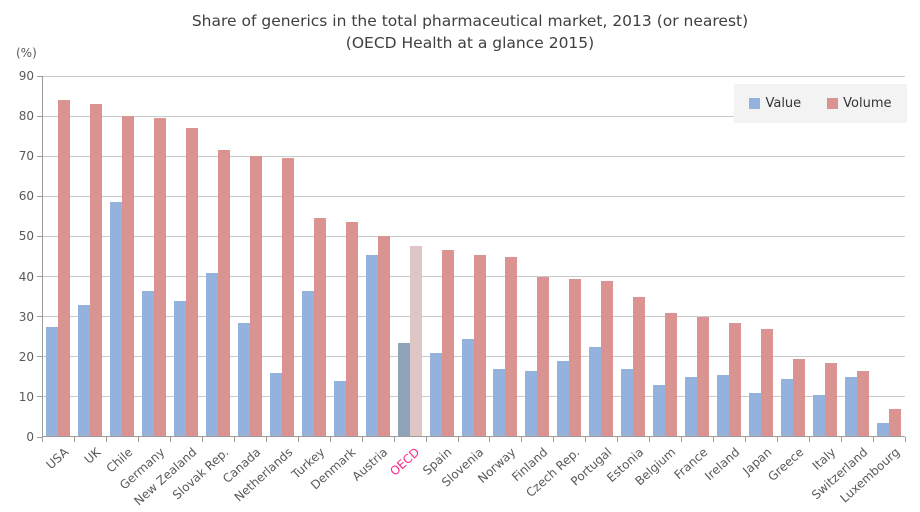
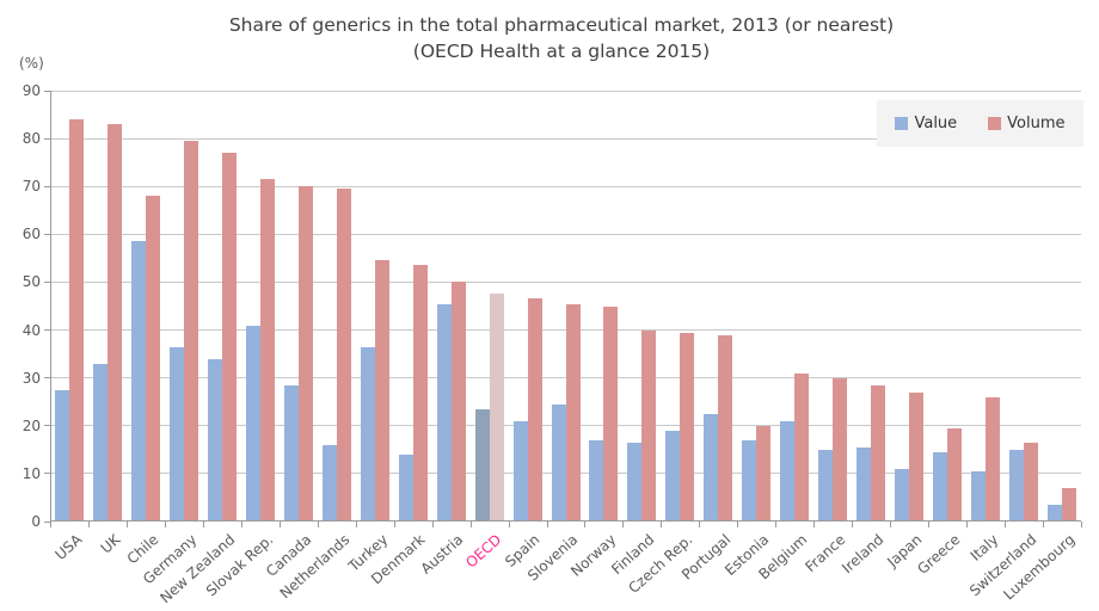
Volume/Chile: 80 -> 68
Volume/Estonia: 35 -> 20
Value/Belgium: 13 -> 21
Volume/Italy: 18 -> 26
